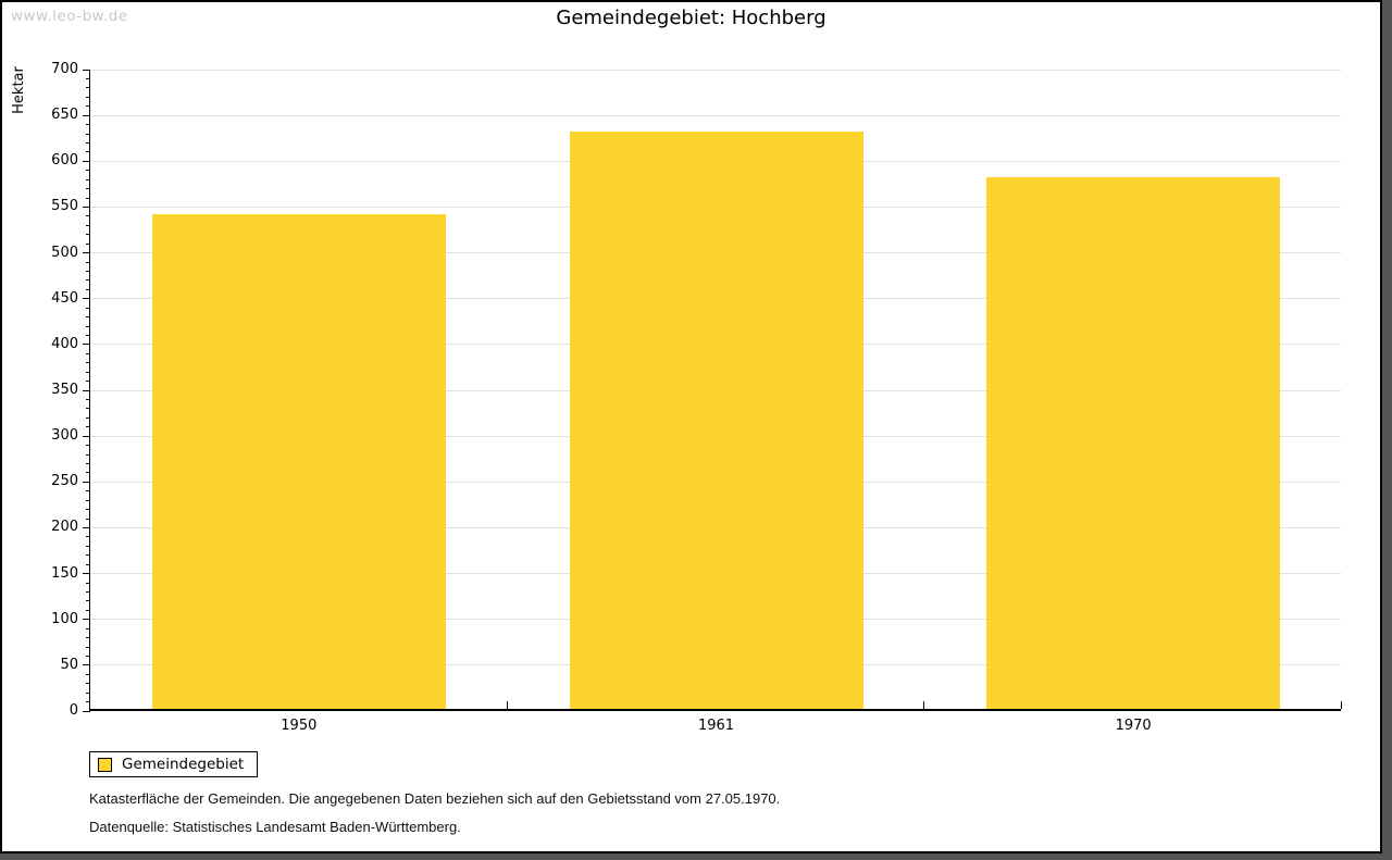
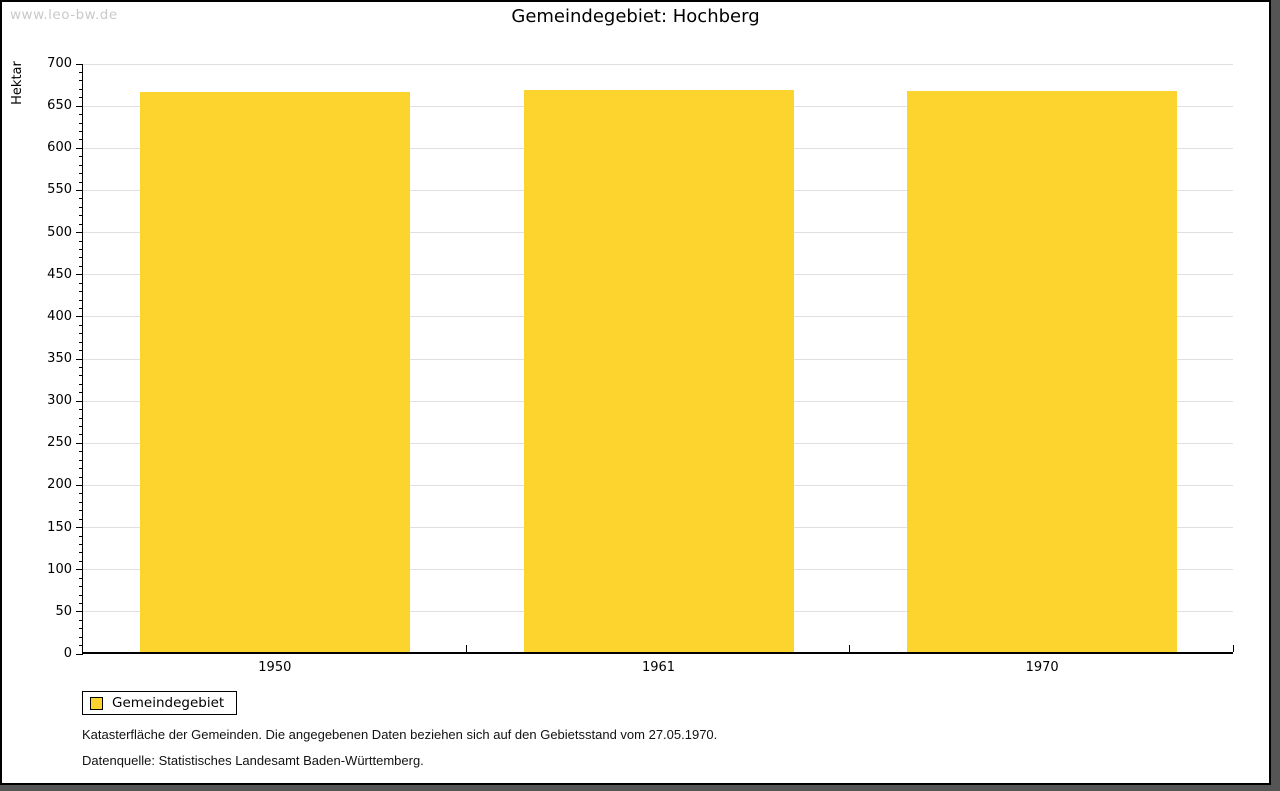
1950: 540 -> 660
1961: 630 -> 670
1970: 580 -> 670
